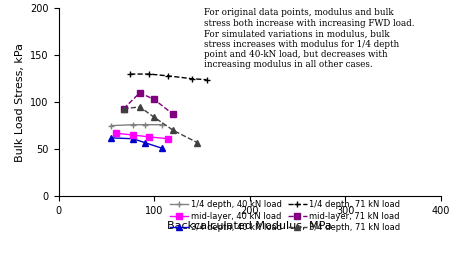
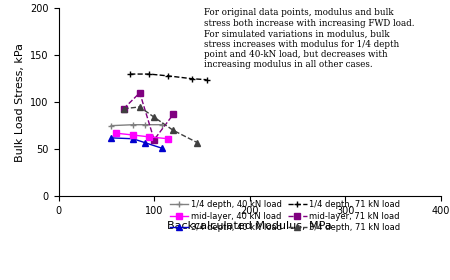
mid-layer, 71 kN load/100: 103 -> 60
